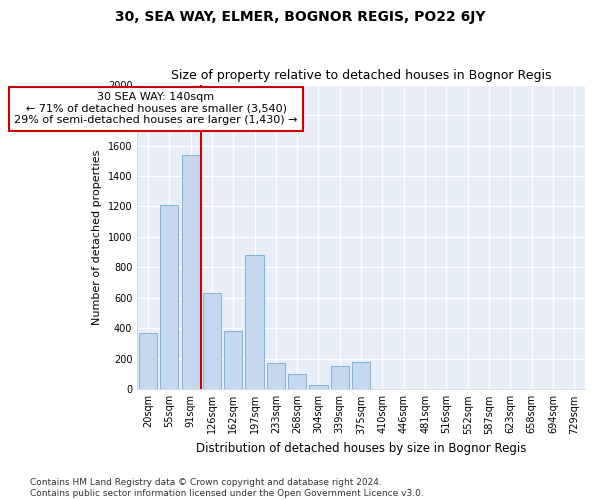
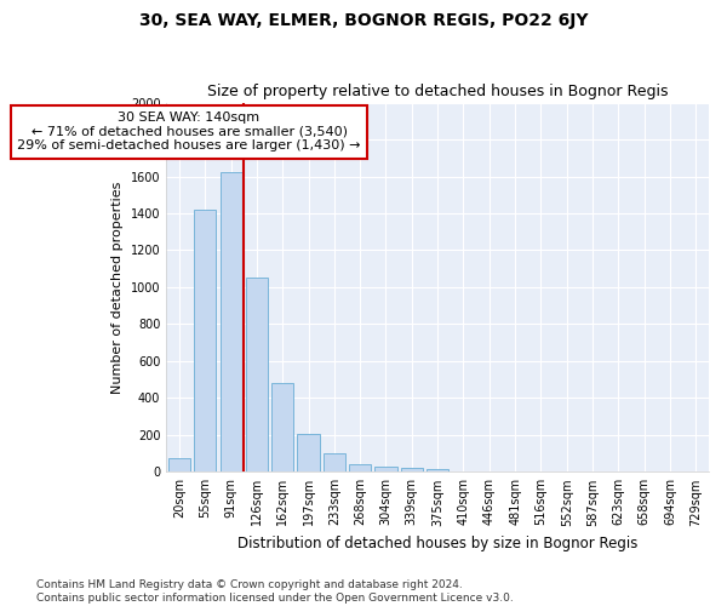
20sqm: 370 -> 80
55sqm: 1210 -> 1420
91sqm: 1540 -> 1620
126sqm: 630 -> 1050
162sqm: 380 -> 480
197sqm: 880 -> 200
233sqm: 170 -> 100
268sqm: 100 -> 40
339sqm: 150 -> 20
375sqm: 180 -> 20
